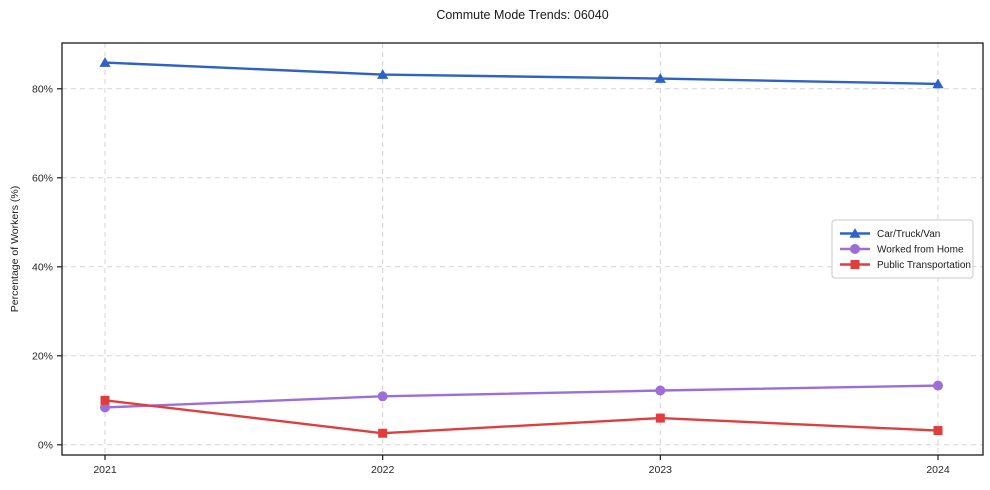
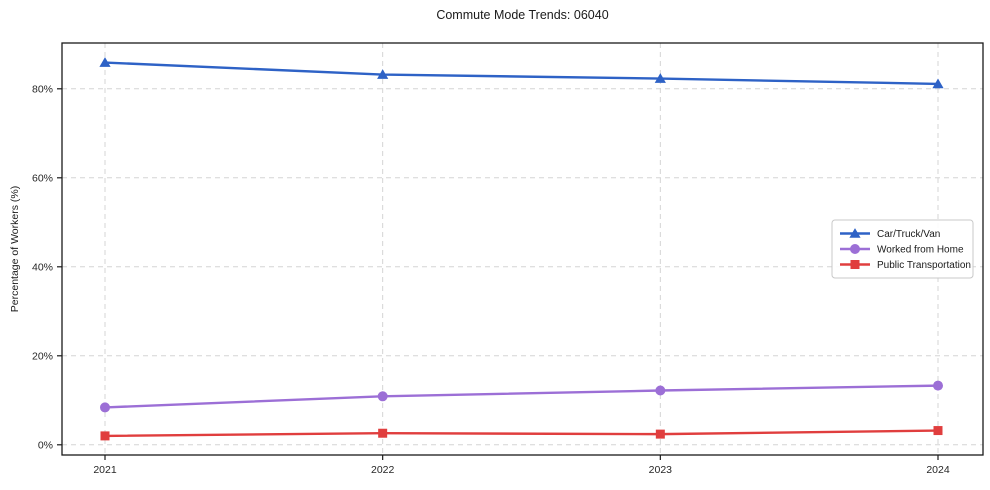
Public Transportation/2021: 10% -> 2%
Public Transportation/2023: 6% -> 2%
